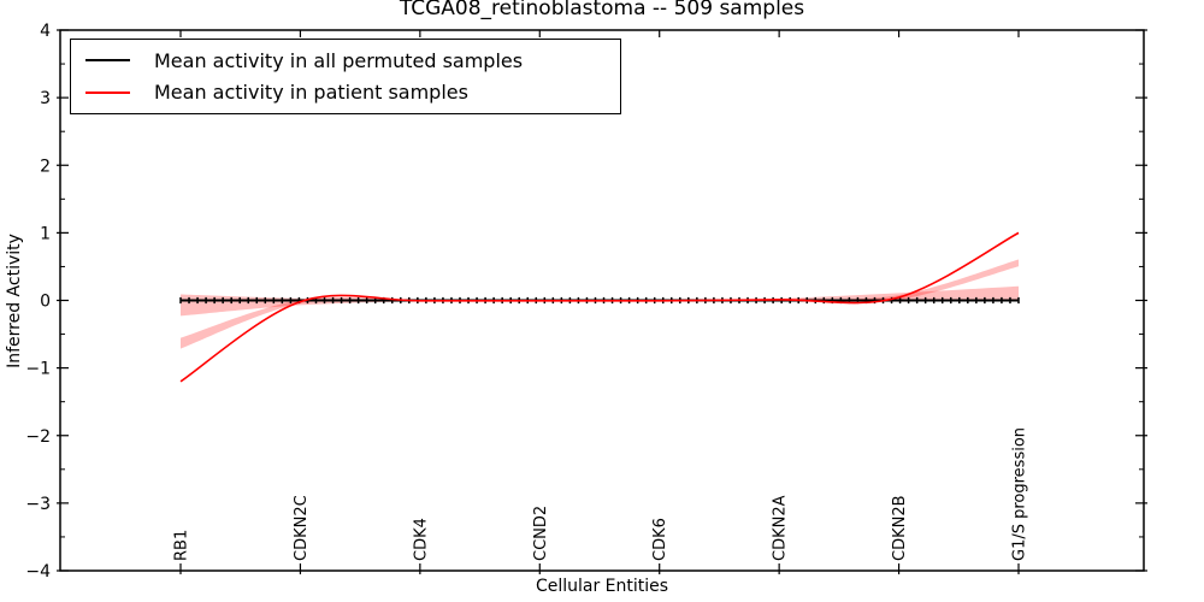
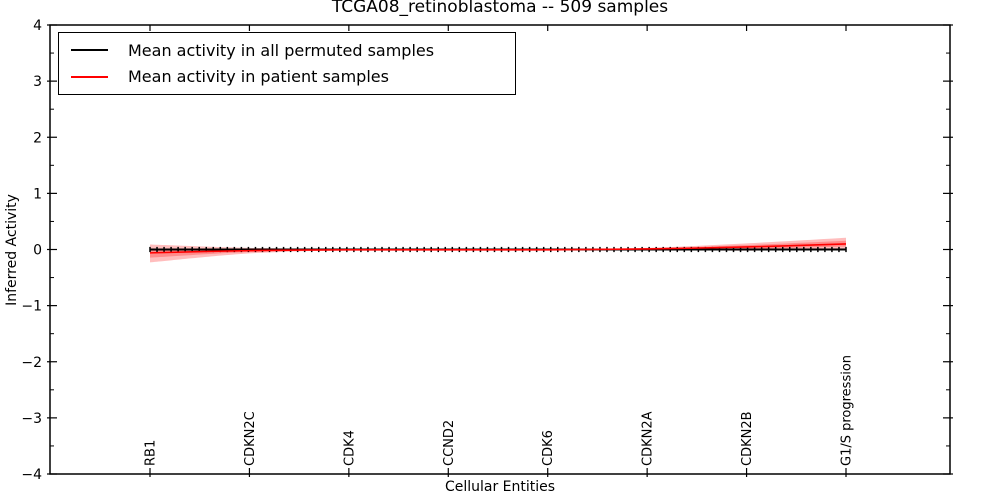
Mean activity in patient samples/RB1: -1.2 -> -0.1
Mean activity in patient samples/G1/S progression: 1.0 -> 0.1
